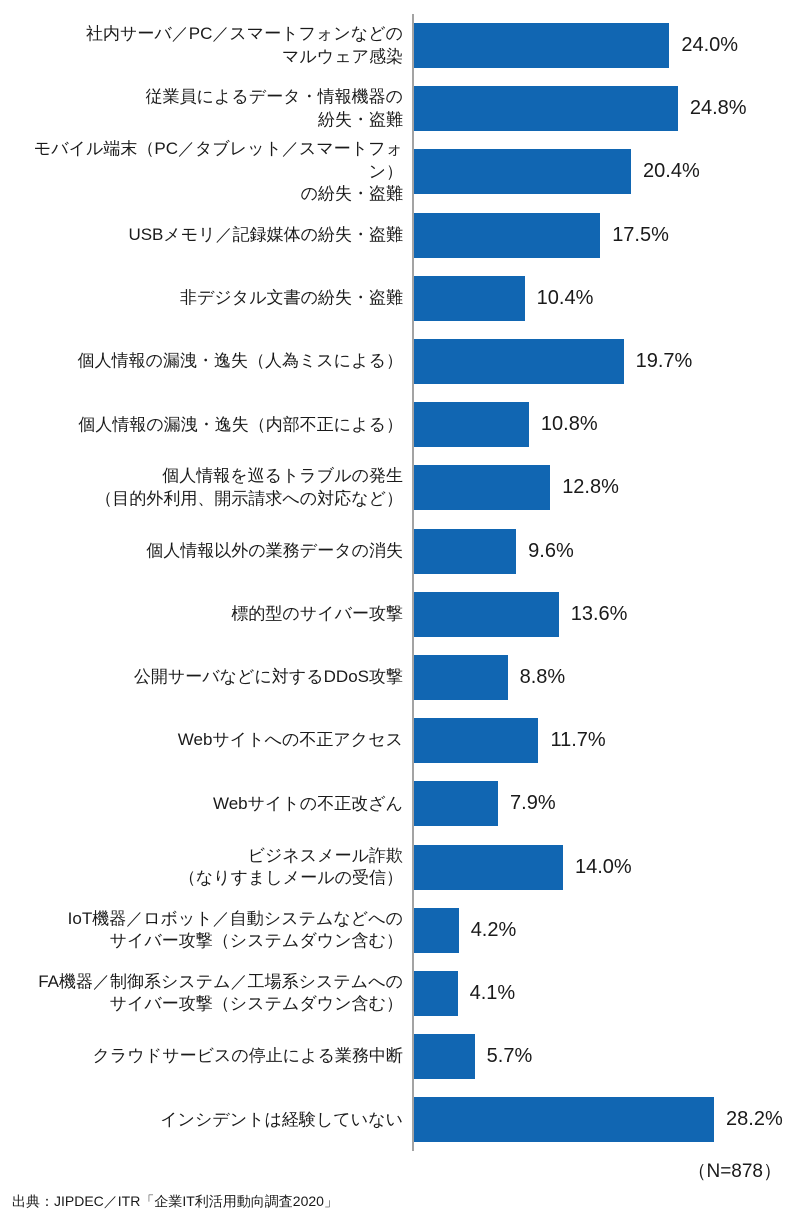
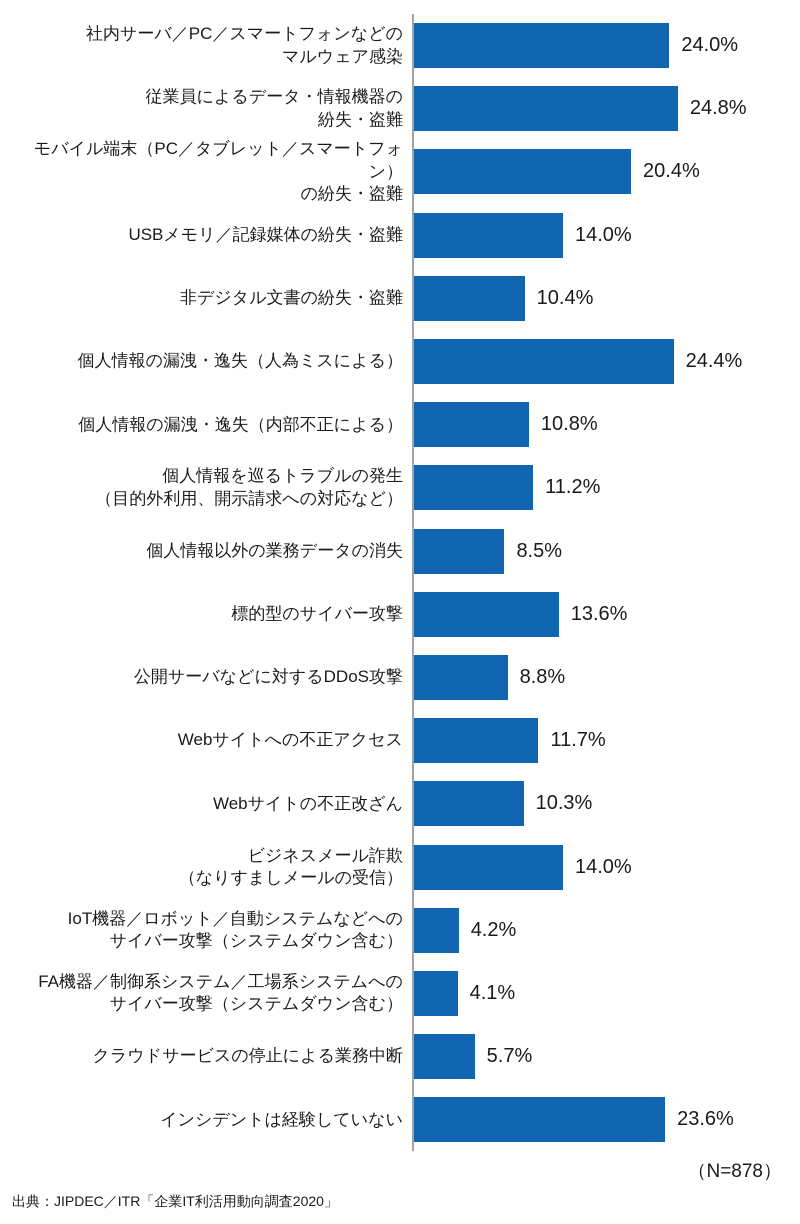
USBメモリ／記録媒体の紛失・盗難: 17.5% -> 14.0%
個人情報の漏洩・逸失（人為ミスによる）: 19.7% -> 24.4%
個人情報を巡るトラブルの発生 （目的外利用、開示請求への対応など）: 12.8% -> 11.2%
個人情報以外の業務データの消失: 9.6% -> 8.5%
Webサイトの不正改ざん: 7.9% -> 10.3%
インシデントは経験していない: 28.2% -> 23.6%
